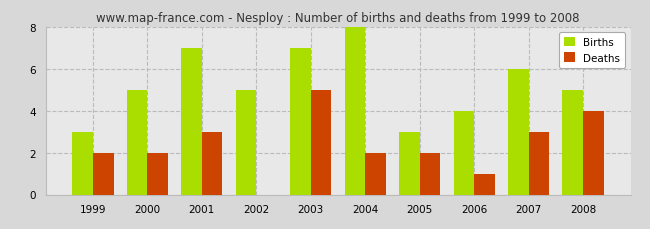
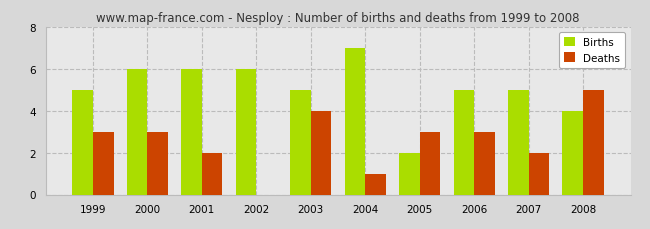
Births/1999: 3 -> 5
Deaths/1999: 2 -> 3
Births/2000: 5 -> 6
Deaths/2000: 2 -> 3
Births/2001: 7 -> 6
Deaths/2001: 3 -> 2
Births/2002: 5 -> 6
Births/2003: 7 -> 5
Deaths/2003: 5 -> 4
Births/2004: 8 -> 7
Deaths/2004: 2 -> 1
Births/2005: 3 -> 2
Deaths/2005: 2 -> 3
Births/2006: 4 -> 5
Deaths/2006: 1 -> 3
Births/2007: 6 -> 5
Deaths/2007: 3 -> 2
Births/2008: 5 -> 4
Deaths/2008: 4 -> 5
